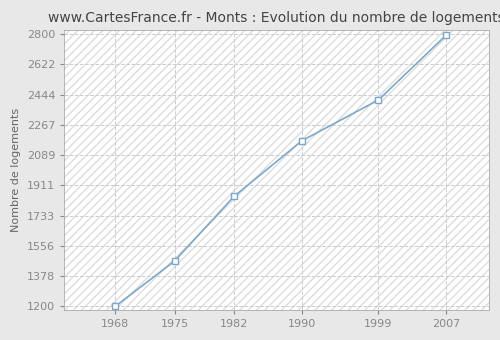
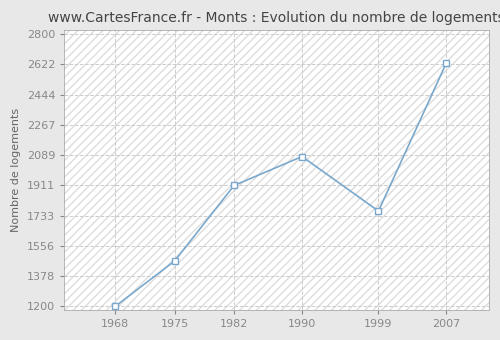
1982: 1850 -> 1910
1990: 2170 -> 2080
1999: 2410 -> 1760
2007: 2790 -> 2630
